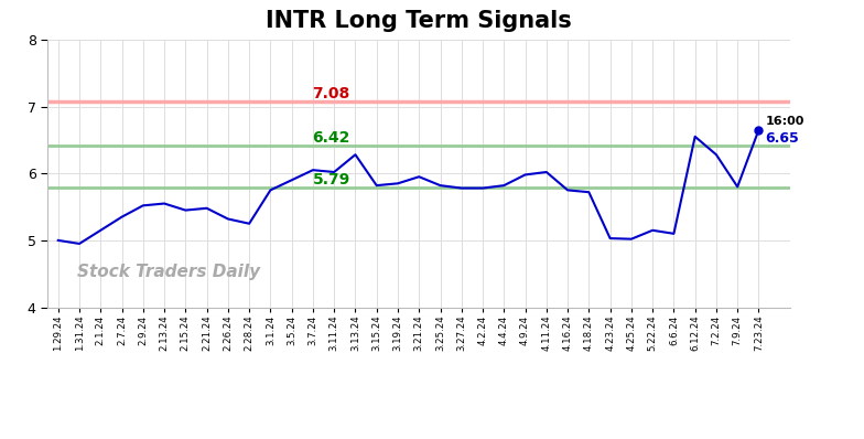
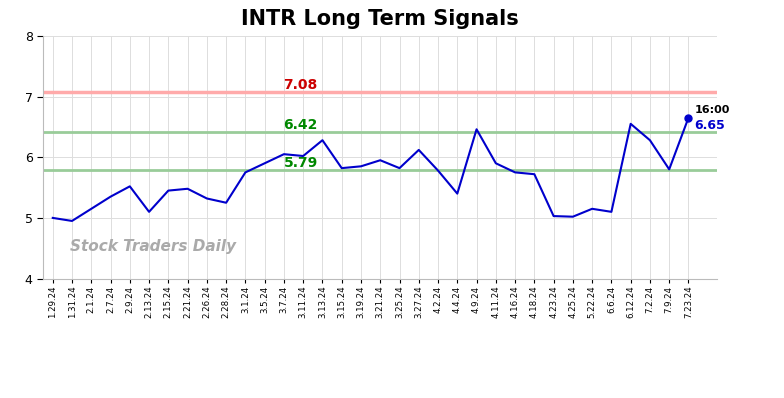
2.13.24: 5.55 -> 5.10
3.27.24: 5.78 -> 6.12
4.4.24: 5.82 -> 5.40
4.9.24: 5.98 -> 6.46
4.11.24: 6.02 -> 5.90
